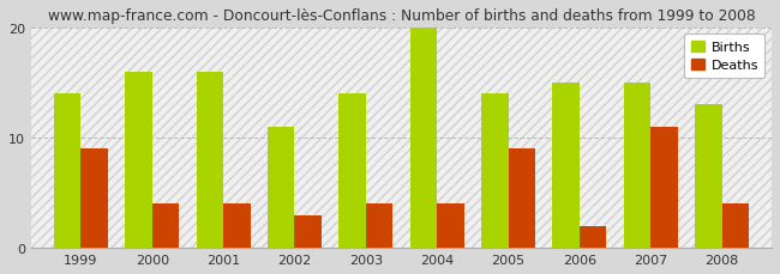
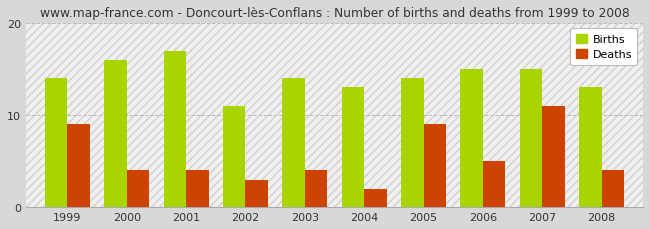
Births/2001: 16 -> 17
Births/2004: 20 -> 13
Deaths/2004: 4 -> 2
Deaths/2006: 2 -> 5
